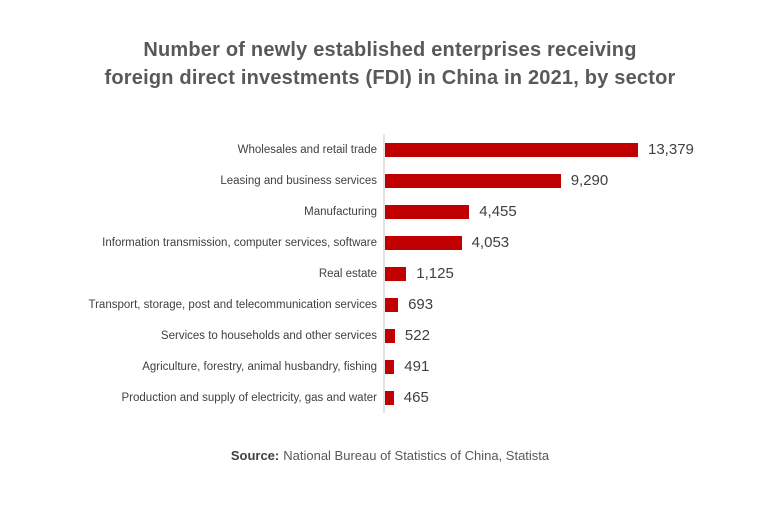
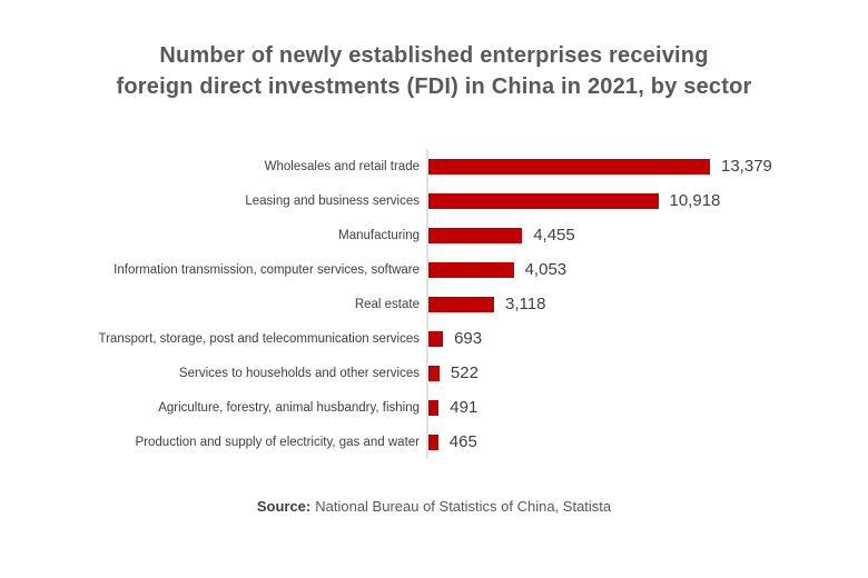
Leasing and business services: 9,290 -> 10,918
Real estate: 1,125 -> 3,118
